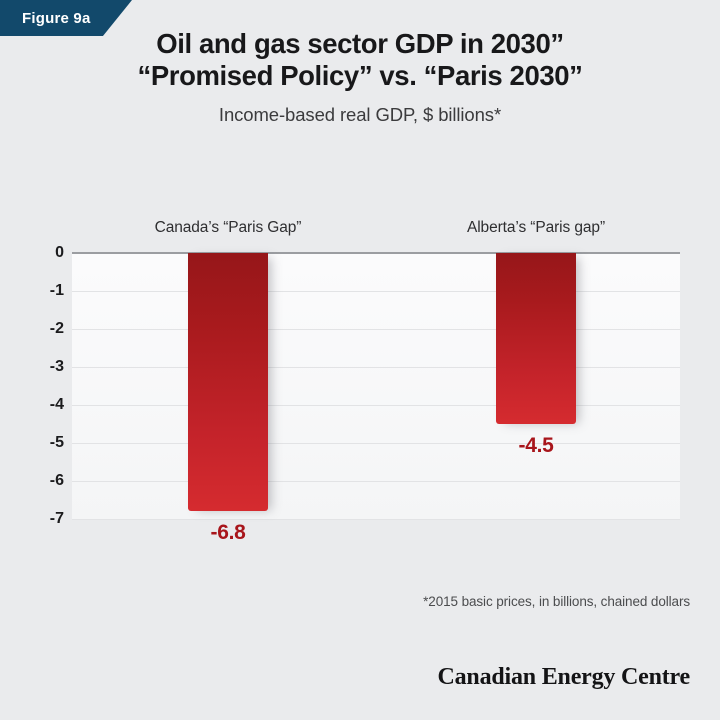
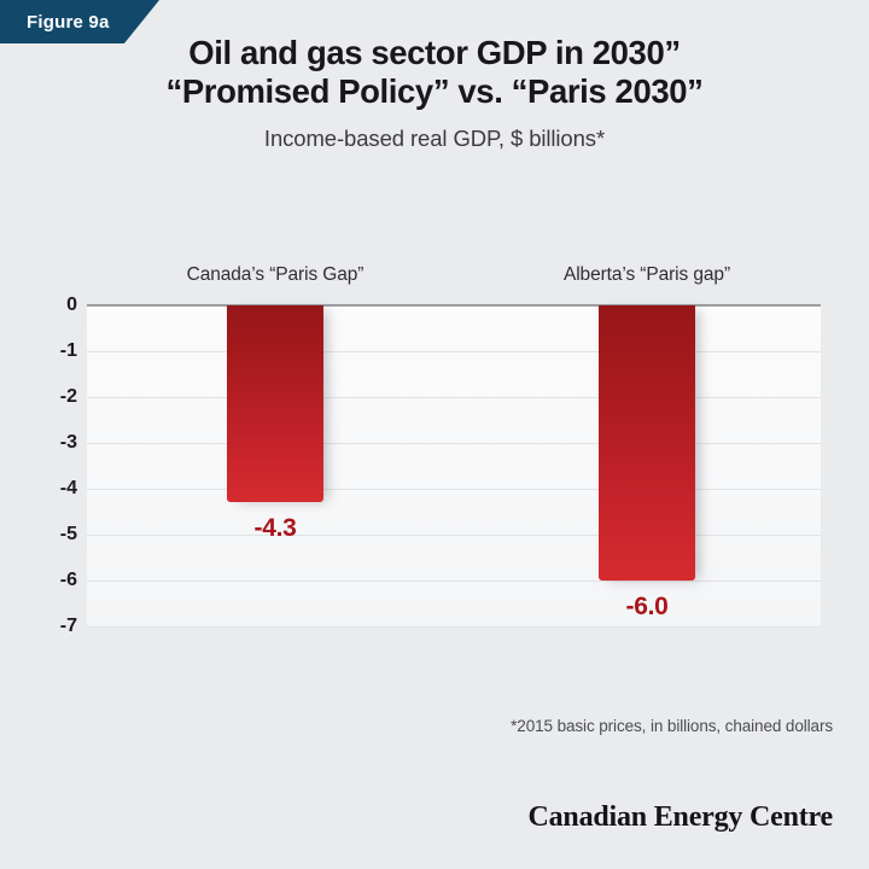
Canada’s “Paris Gap”: -6.8 -> -4.3
Alberta’s “Paris gap”: -4.5 -> -6.0
